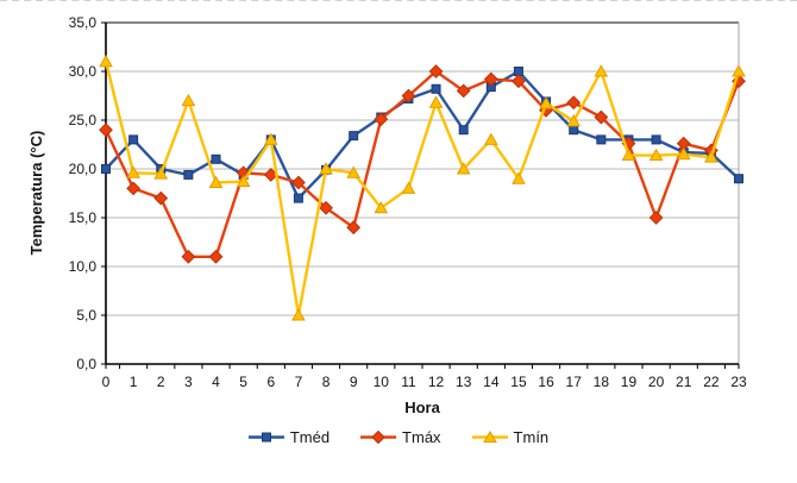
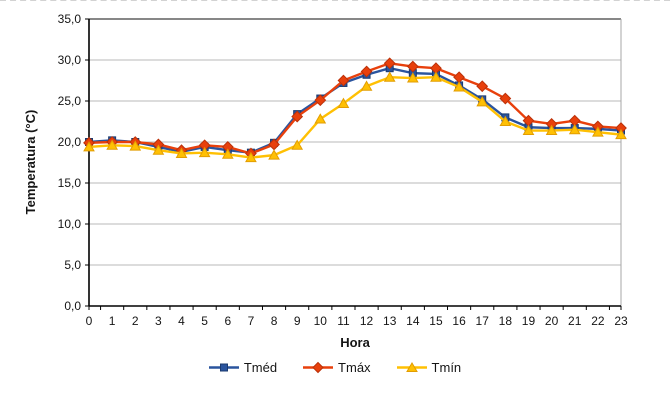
Tmáx/0: 24 -> 20
Tmín/0: 31 -> 19
Tméd/1: 23 -> 20
Tmáx/1: 18 -> 20
Tmáx/2: 17 -> 20
Tmáx/3: 11 -> 20
Tmín/3: 27 -> 19
Tméd/4: 21 -> 19
Tmáx/4: 11 -> 19
Tméd/6: 23 -> 19
Tmín/6: 23 -> 18
Tméd/7: 17 -> 19
Tmín/7: 5 -> 18
Tmáx/8: 16 -> 20
Tmín/8: 20 -> 18
Tmáx/9: 14 -> 23
Tmín/10: 16 -> 23
Tmín/11: 18 -> 25
Tmáx/12: 30 -> 29
Tméd/13: 24 -> 29
Tmáx/13: 28 -> 30
Tmín/13: 20 -> 28
Tmín/14: 23 -> 28
Tméd/15: 30 -> 28
Tmín/15: 19 -> 28
Tmáx/16: 26 -> 28
Tméd/17: 24 -> 25
Tmín/18: 30 -> 22
Tméd/19: 23 -> 22
Tméd/20: 23 -> 22
Tmáx/20: 15 -> 22
Tméd/23: 19 -> 21
Tmáx/23: 29 -> 22
Tmín/23: 30 -> 21
